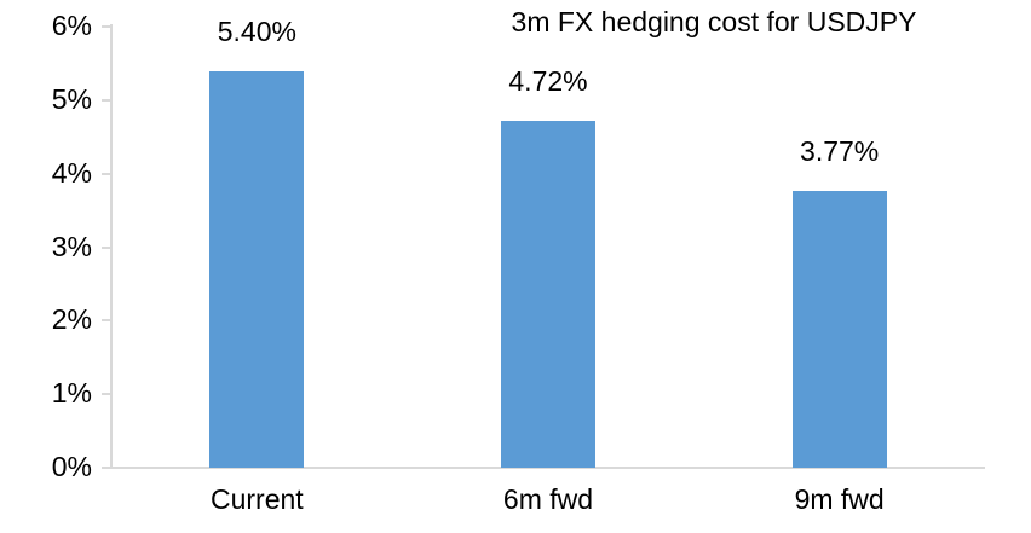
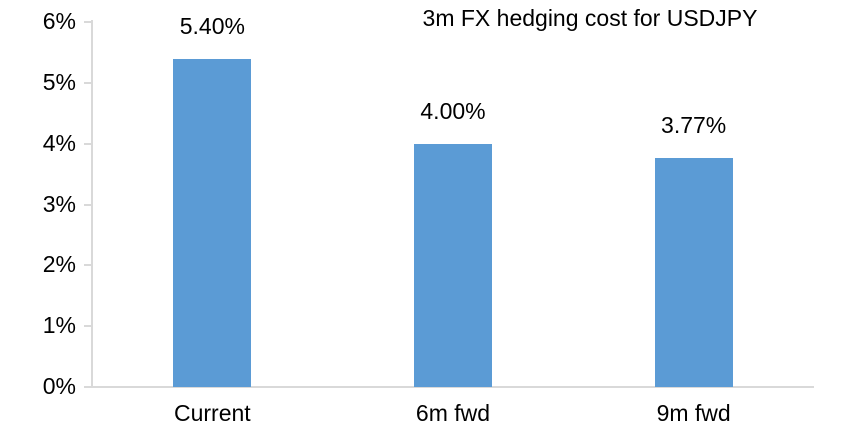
6m fwd: 4.72% -> 4.00%
